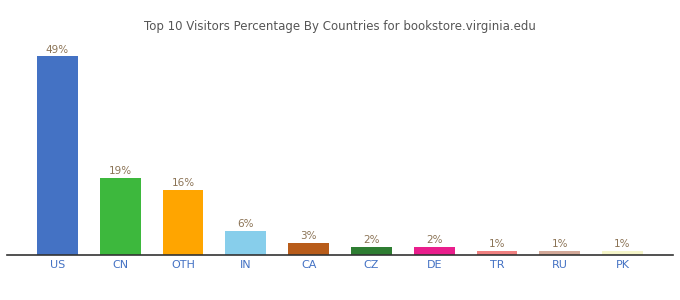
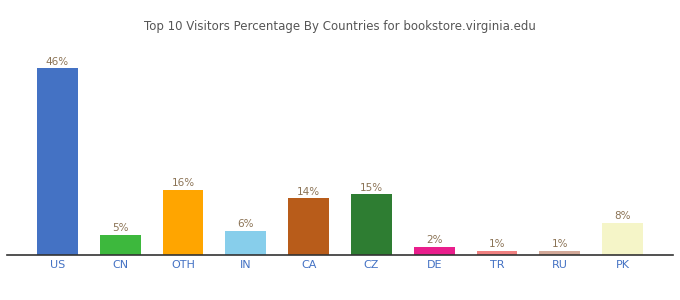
US: 49% -> 46%
CN: 19% -> 5%
CA: 3% -> 14%
CZ: 2% -> 15%
PK: 1% -> 8%
